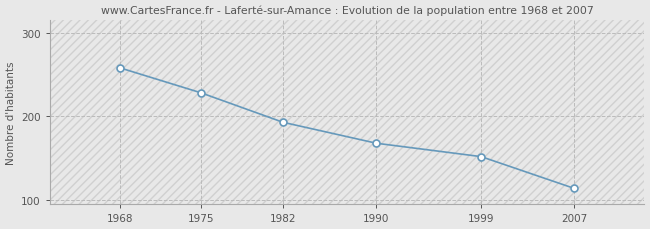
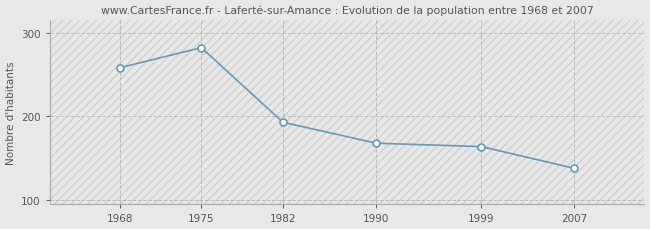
1975: 228 -> 282
1999: 152 -> 164
2007: 114 -> 138
